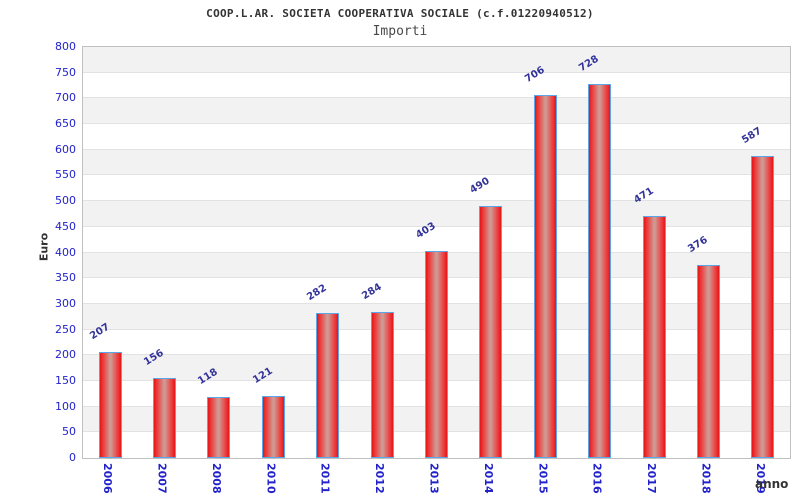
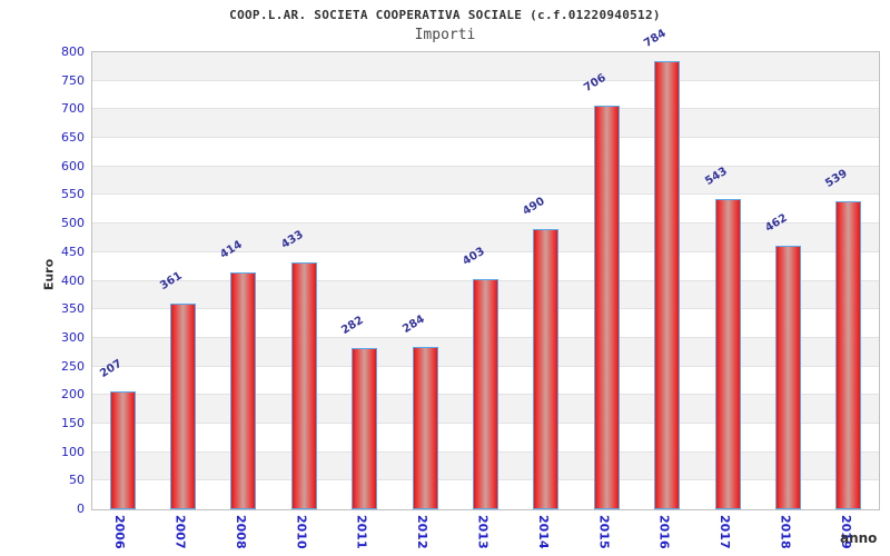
2007: 156 -> 361
2008: 118 -> 414
2010: 121 -> 433
2016: 728 -> 784
2017: 471 -> 543
2018: 376 -> 462
2019: 587 -> 539
